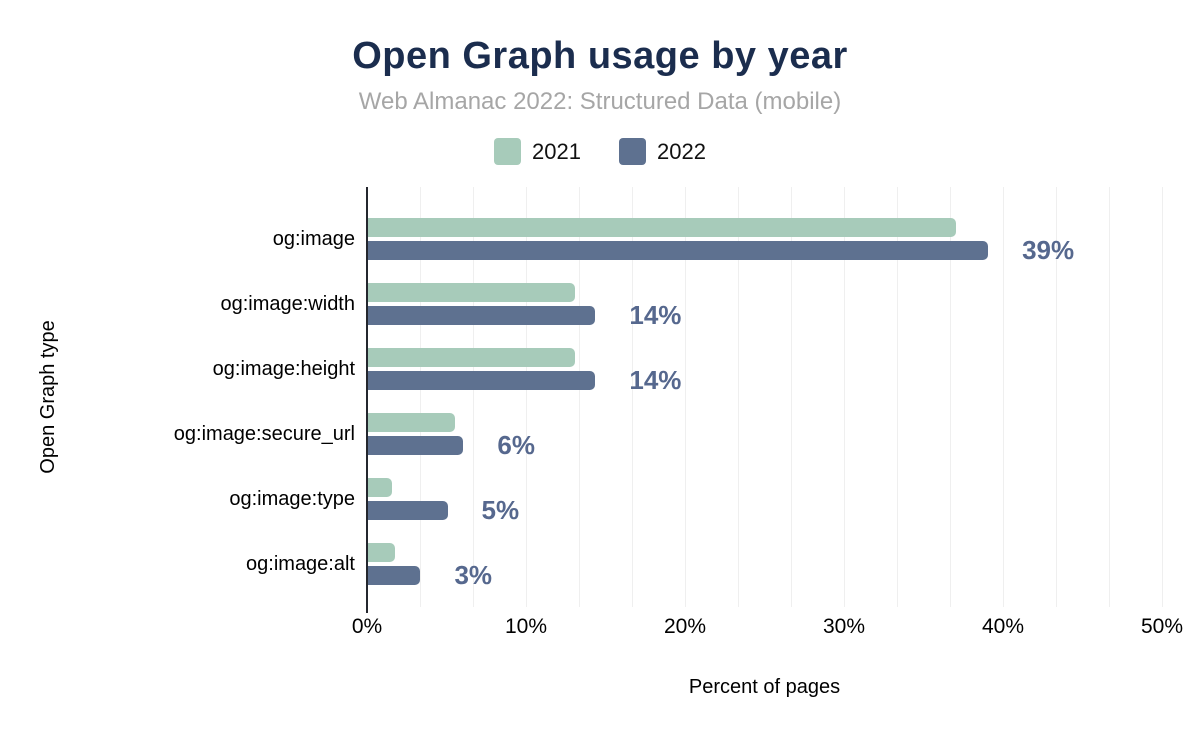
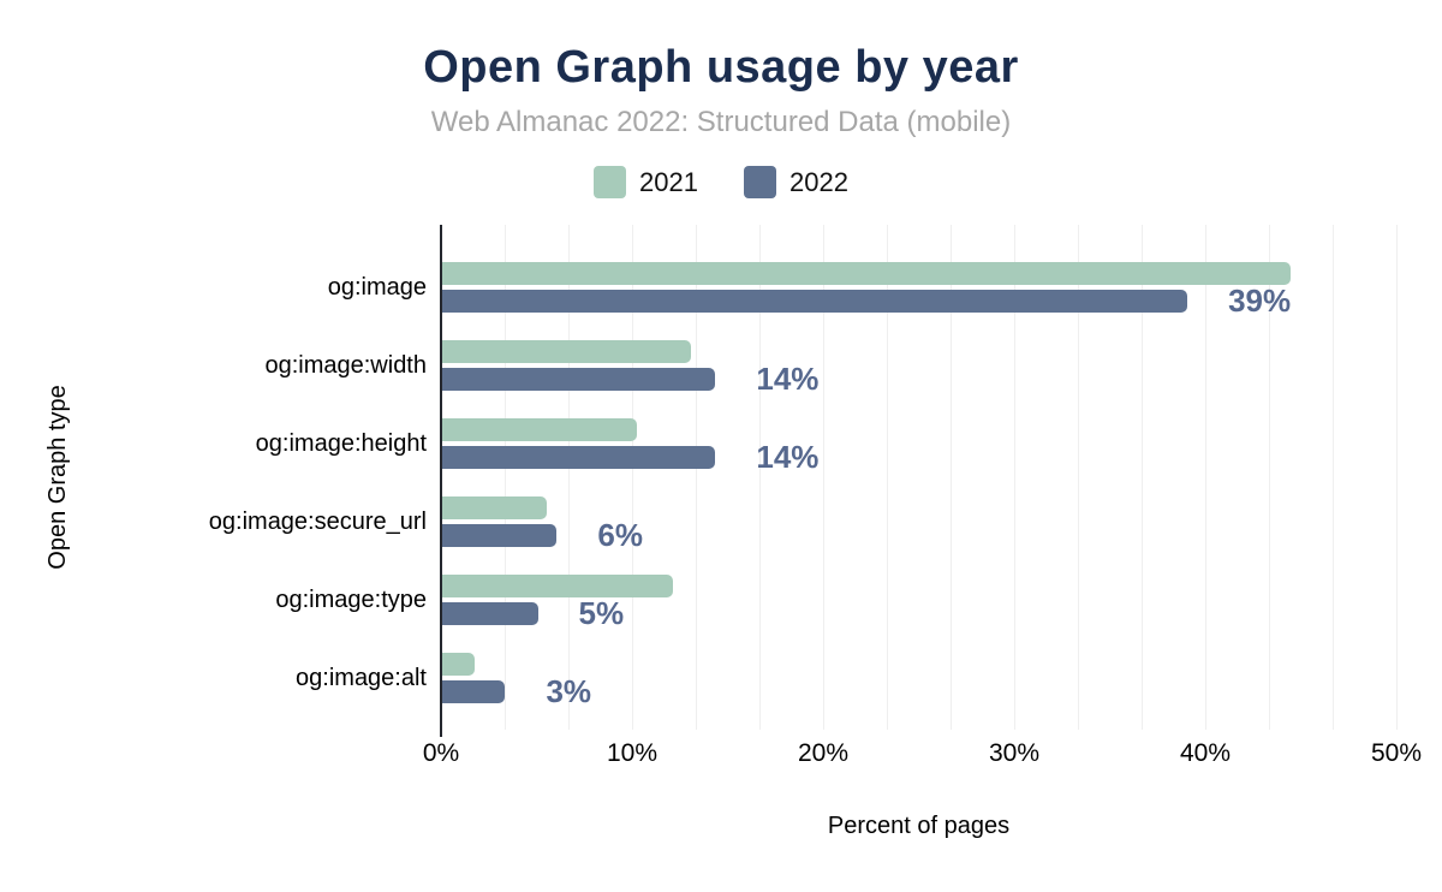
2021/og:image: 37.0% -> 44.4%
2021/og:image:height: 13.0% -> 10.2%
2021/og:image:type: 1.5% -> 12.1%
